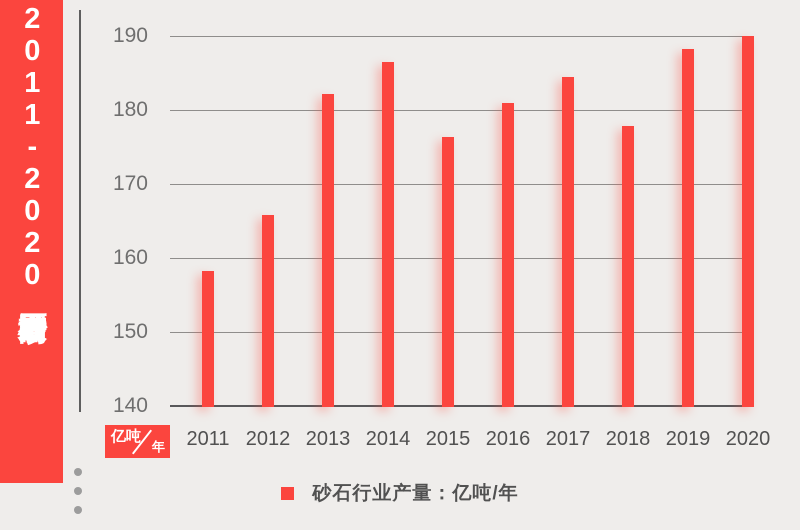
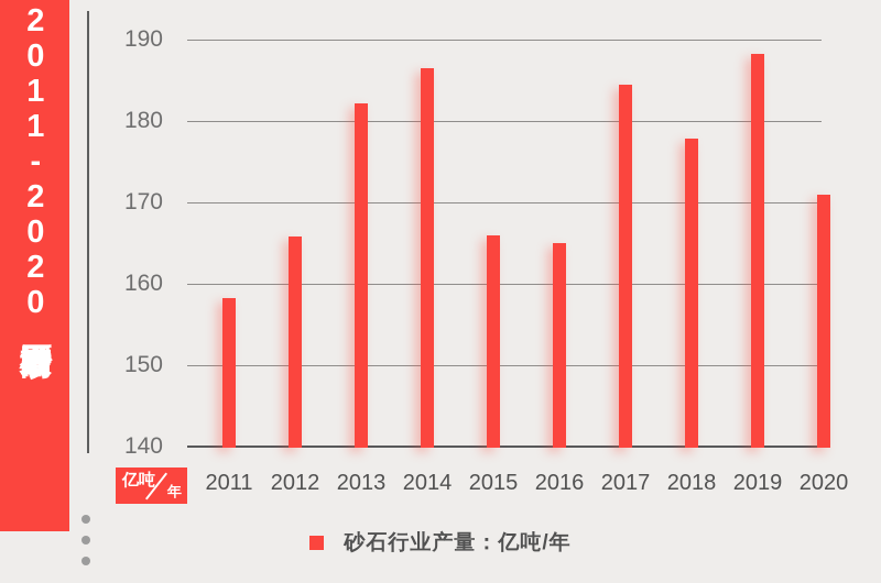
2015: 176 -> 166
2016: 181 -> 165
2020: 190 -> 171
